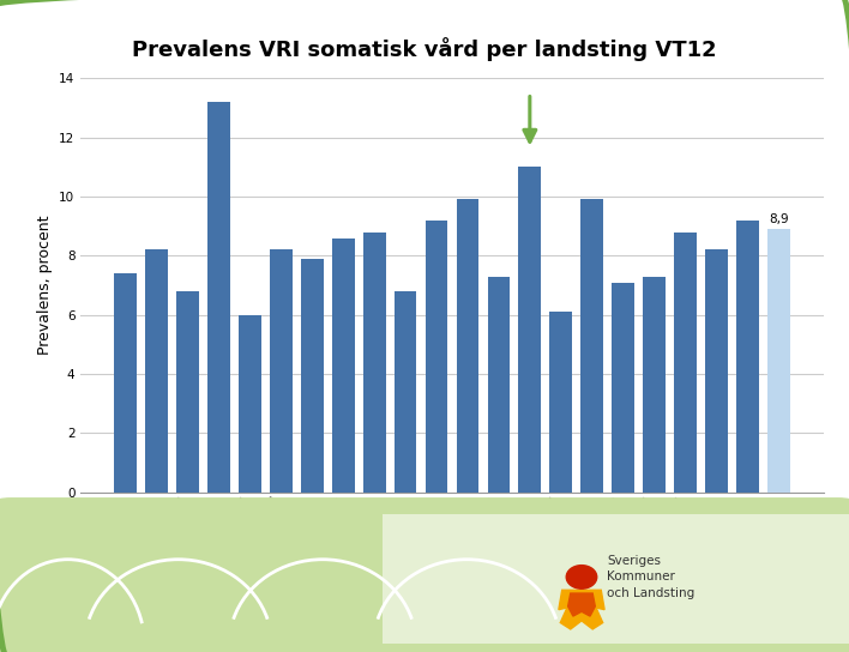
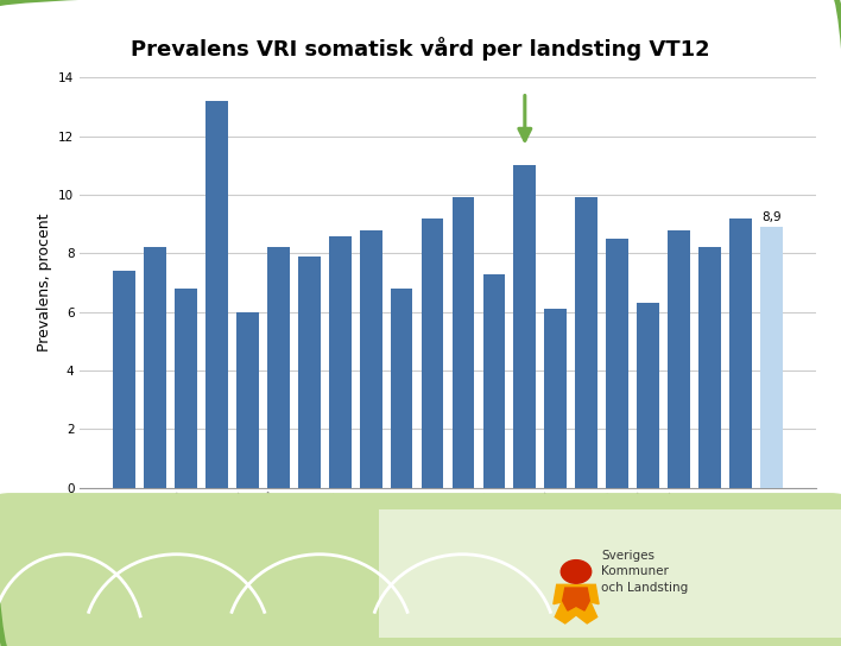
Västernorrland: 7.1 -> 8.5
Västmanland: 7.3 -> 6.3
